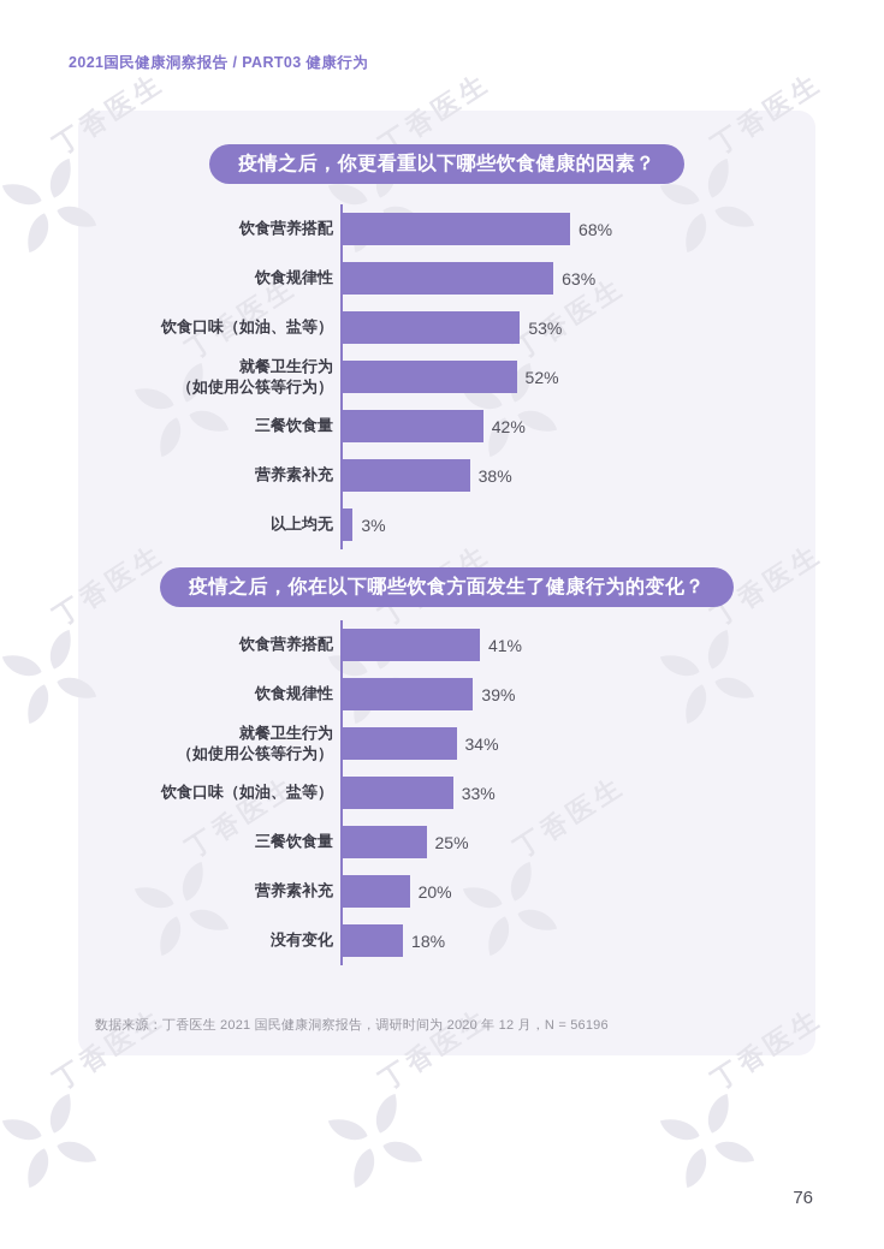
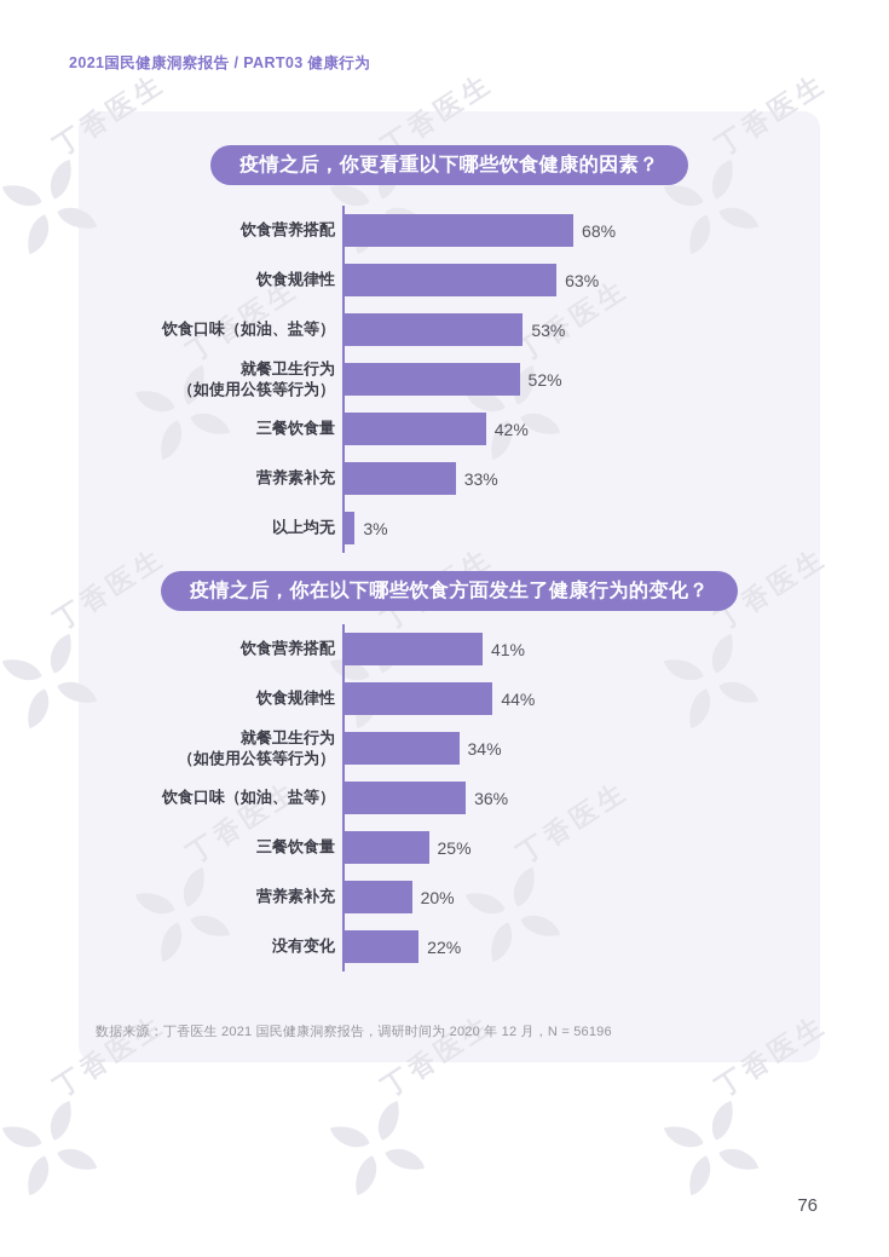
疫情之后，你更看重以下哪些饮食健康的因素？/营养素补充: 38% -> 33%
疫情之后，你在以下哪些饮食方面发生了健康行为的变化？/饮食规律性: 39% -> 44%
疫情之后，你在以下哪些饮食方面发生了健康行为的变化？/饮食口味（如油、盐等）: 33% -> 36%
疫情之后，你在以下哪些饮食方面发生了健康行为的变化？/没有变化: 18% -> 22%
